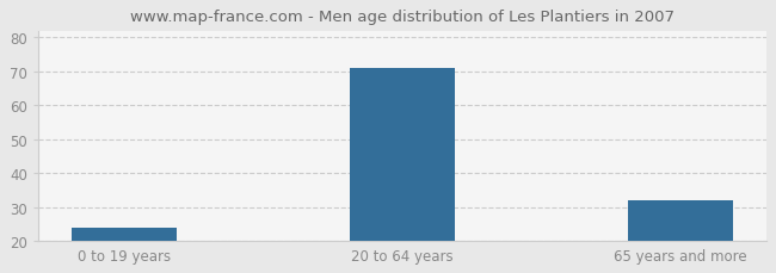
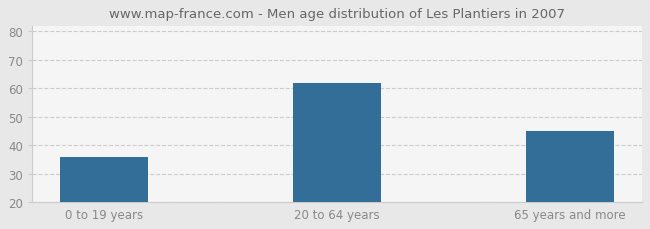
0 to 19 years: 24 -> 36
20 to 64 years: 71 -> 62
65 years and more: 32 -> 45
